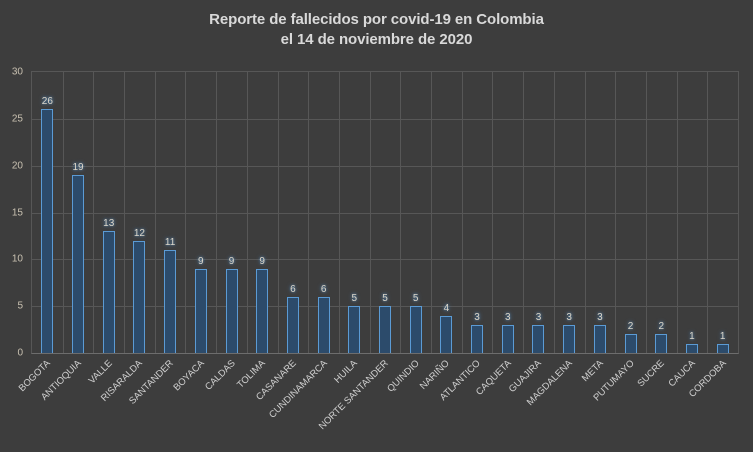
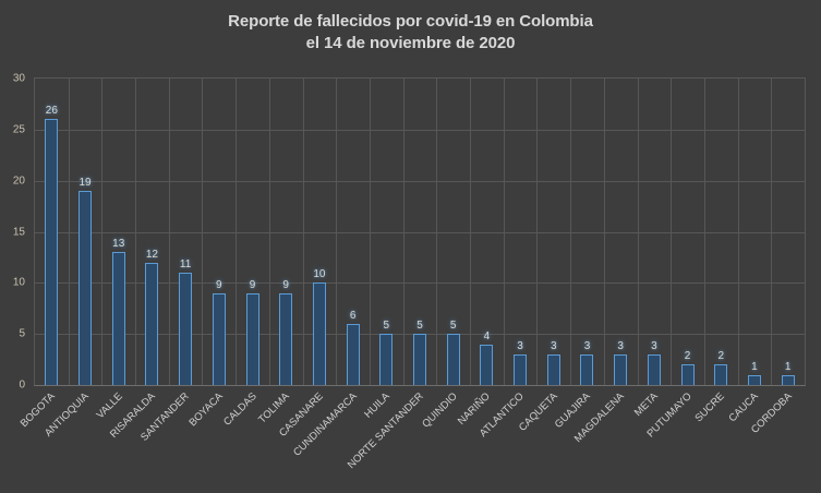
CASANARE: 6 -> 10
